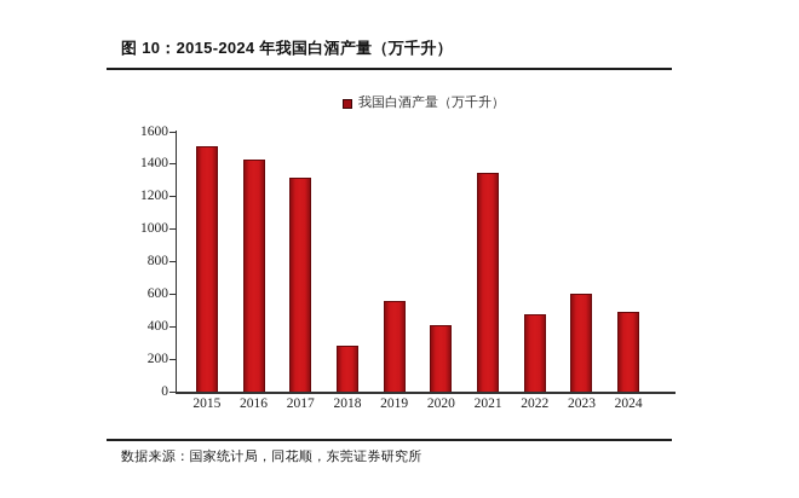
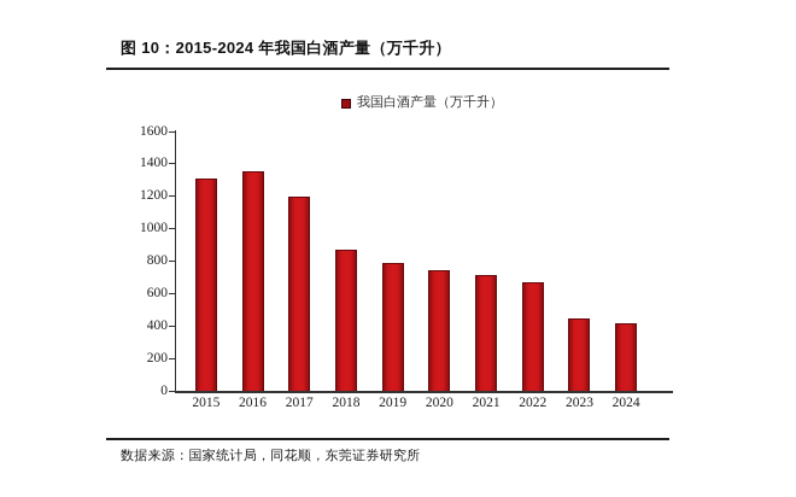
2015: 1510 -> 1310
2016: 1430 -> 1360
2017: 1320 -> 1200
2018: 280 -> 870
2019: 560 -> 790
2020: 410 -> 740
2021: 1350 -> 720
2022: 480 -> 670
2023: 600 -> 450
2024: 490 -> 420
